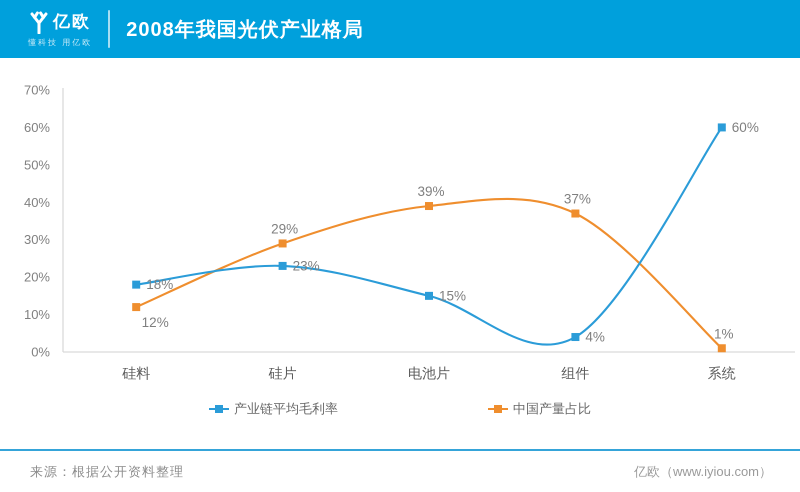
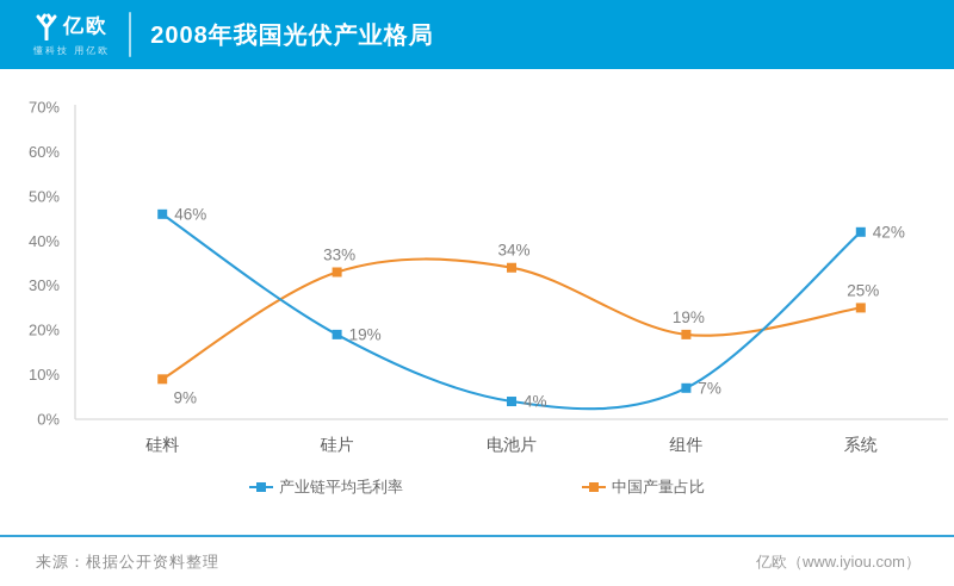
产业链平均毛利率/硅料: 18% -> 46%
中国产量占比/硅料: 12% -> 9%
产业链平均毛利率/硅片: 23% -> 19%
中国产量占比/硅片: 29% -> 33%
产业链平均毛利率/电池片: 15% -> 4%
中国产量占比/电池片: 39% -> 34%
产业链平均毛利率/组件: 4% -> 7%
中国产量占比/组件: 37% -> 19%
产业链平均毛利率/系统: 60% -> 42%
中国产量占比/系统: 1% -> 25%
